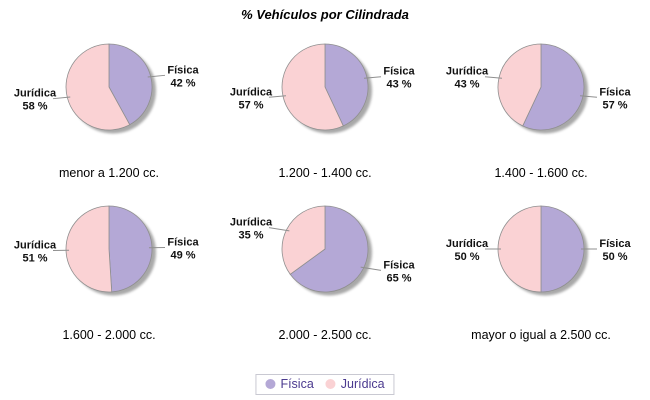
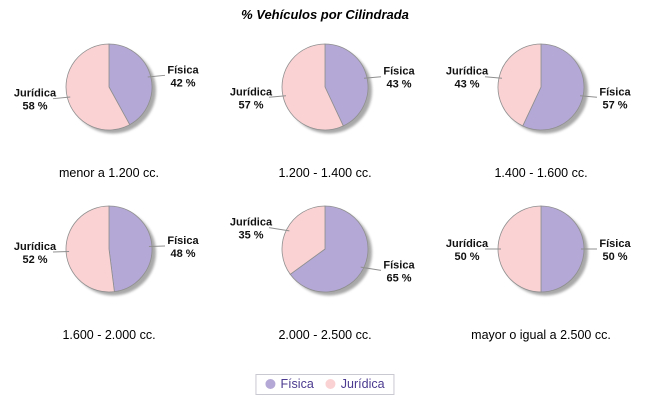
1.600 - 2.000 cc./Física: 49 -> 48
1.600 - 2.000 cc./Jurídica: 51 -> 52
